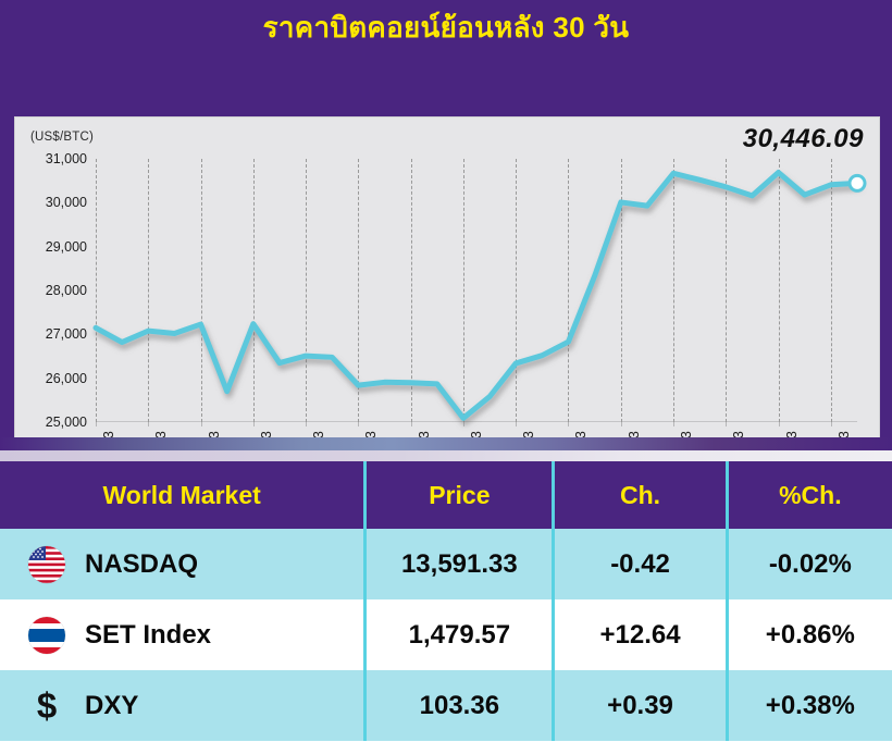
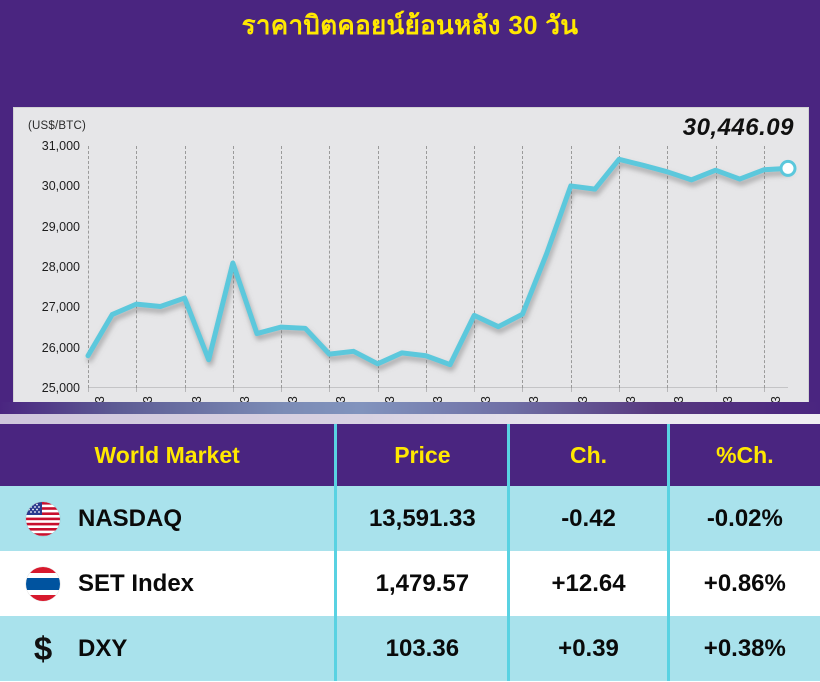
31-May-23: 27200 -> 25800
6-Jun-23: 27200 -> 28100
12-Jun-23: 25900 -> 25600
14-Jun-23: 25100 -> 25800
16-Jun-23: 26300 -> 26800
26-Jun-23: 30700 -> 30400
